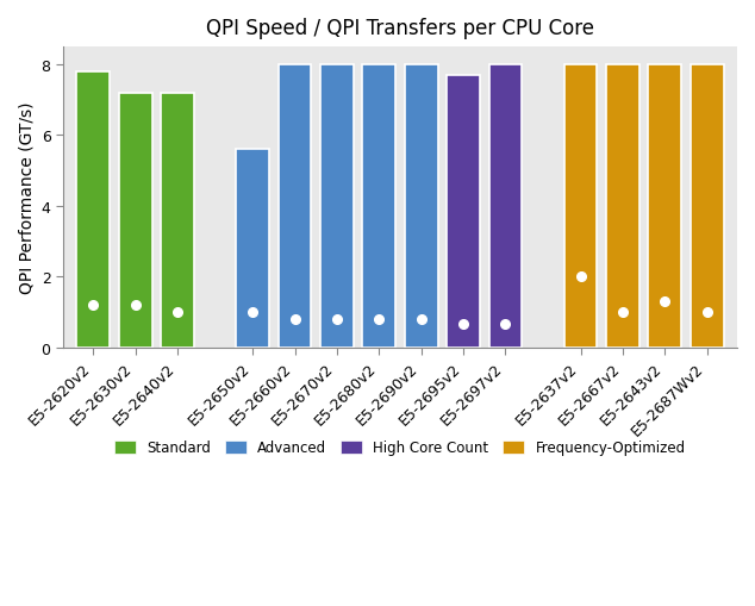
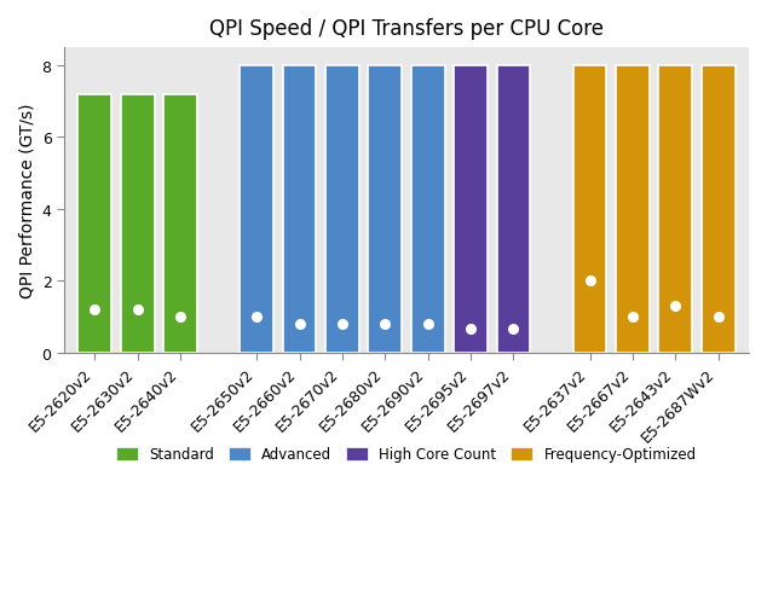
E5-2620v2: 7.8 -> 7.2
E5-2650v2: 5.6 -> 8.0
E5-2695v2: 7.7 -> 8.0
